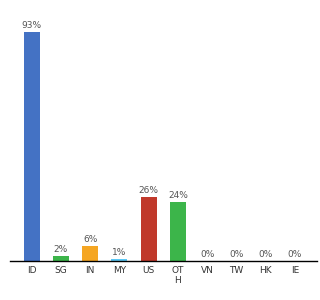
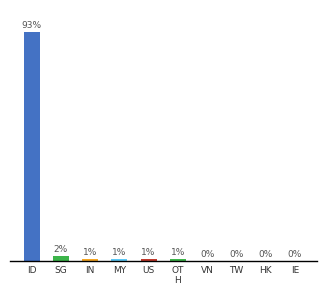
IN: 6% -> 1%
US: 26% -> 1%
OT H: 24% -> 1%
